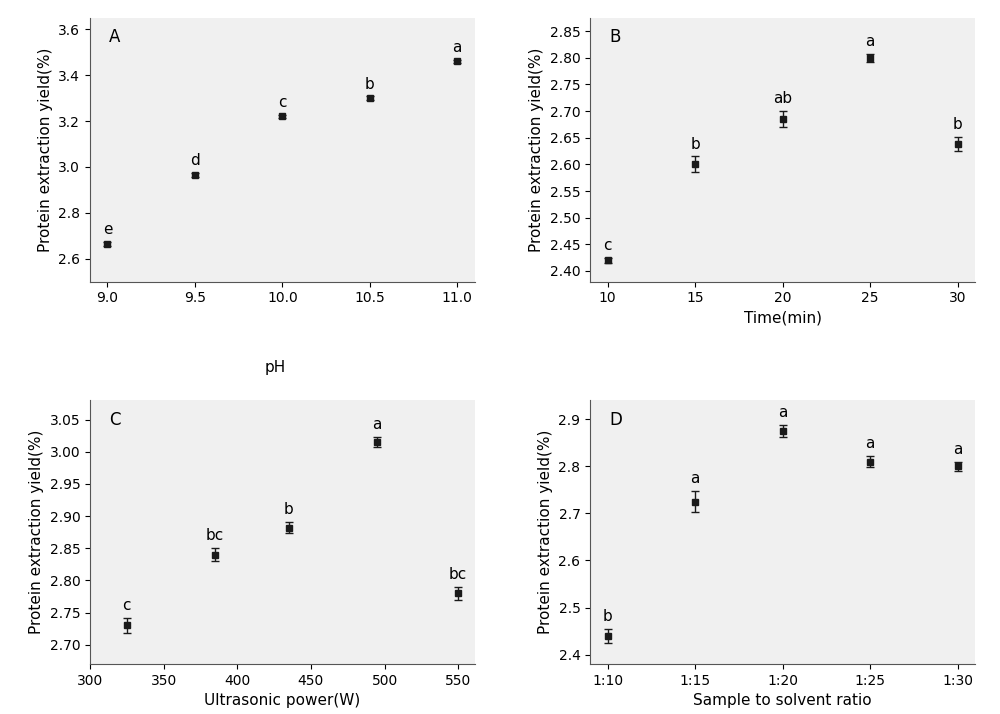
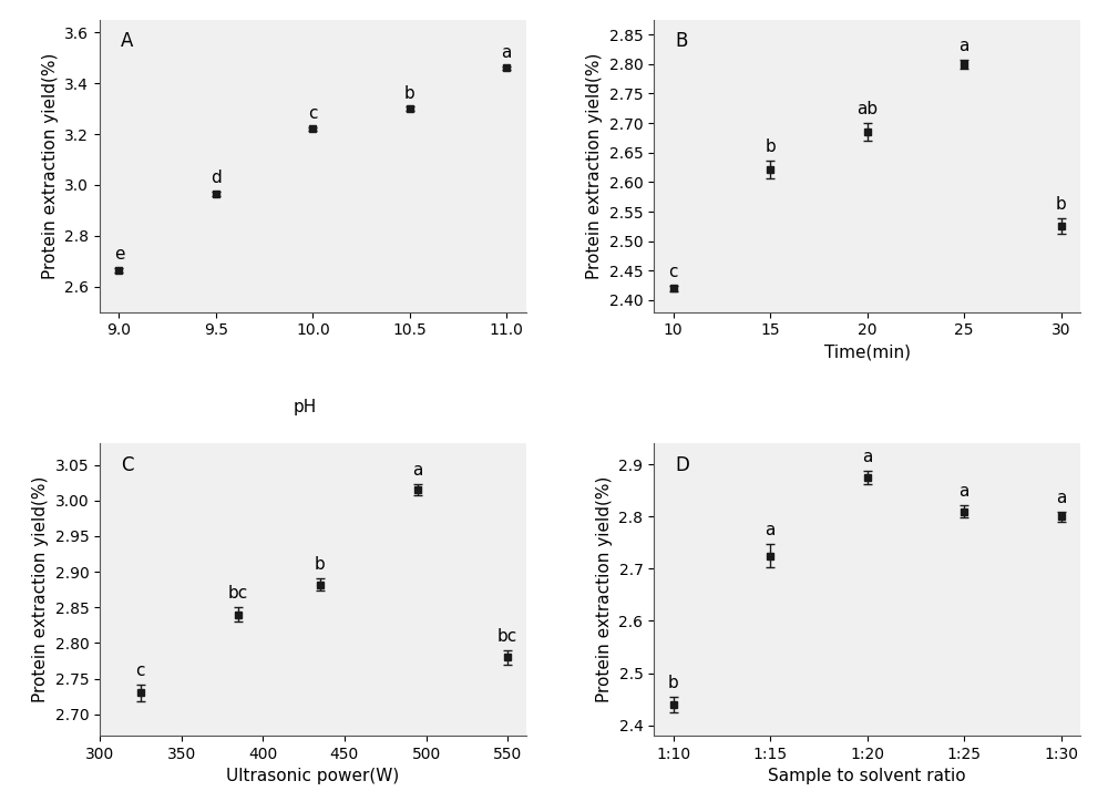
15: 2.600 -> 2.622
30: 2.638 -> 2.526
